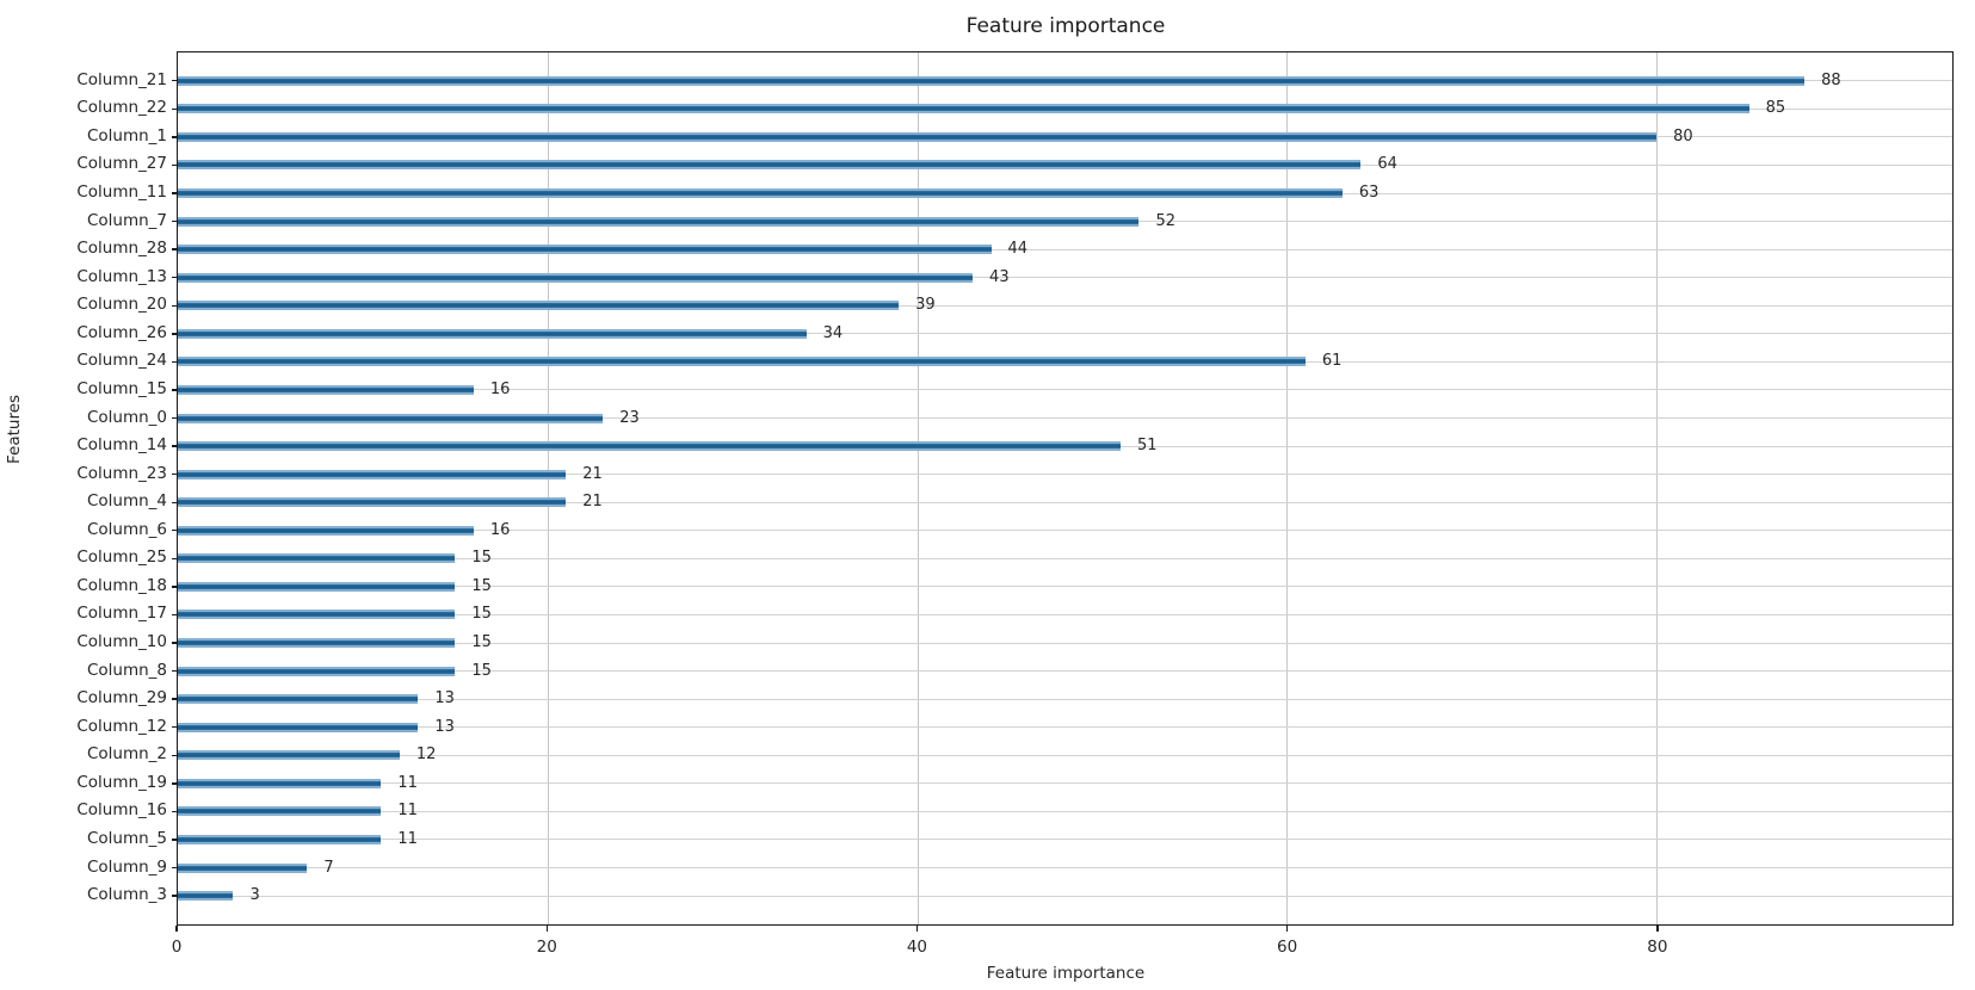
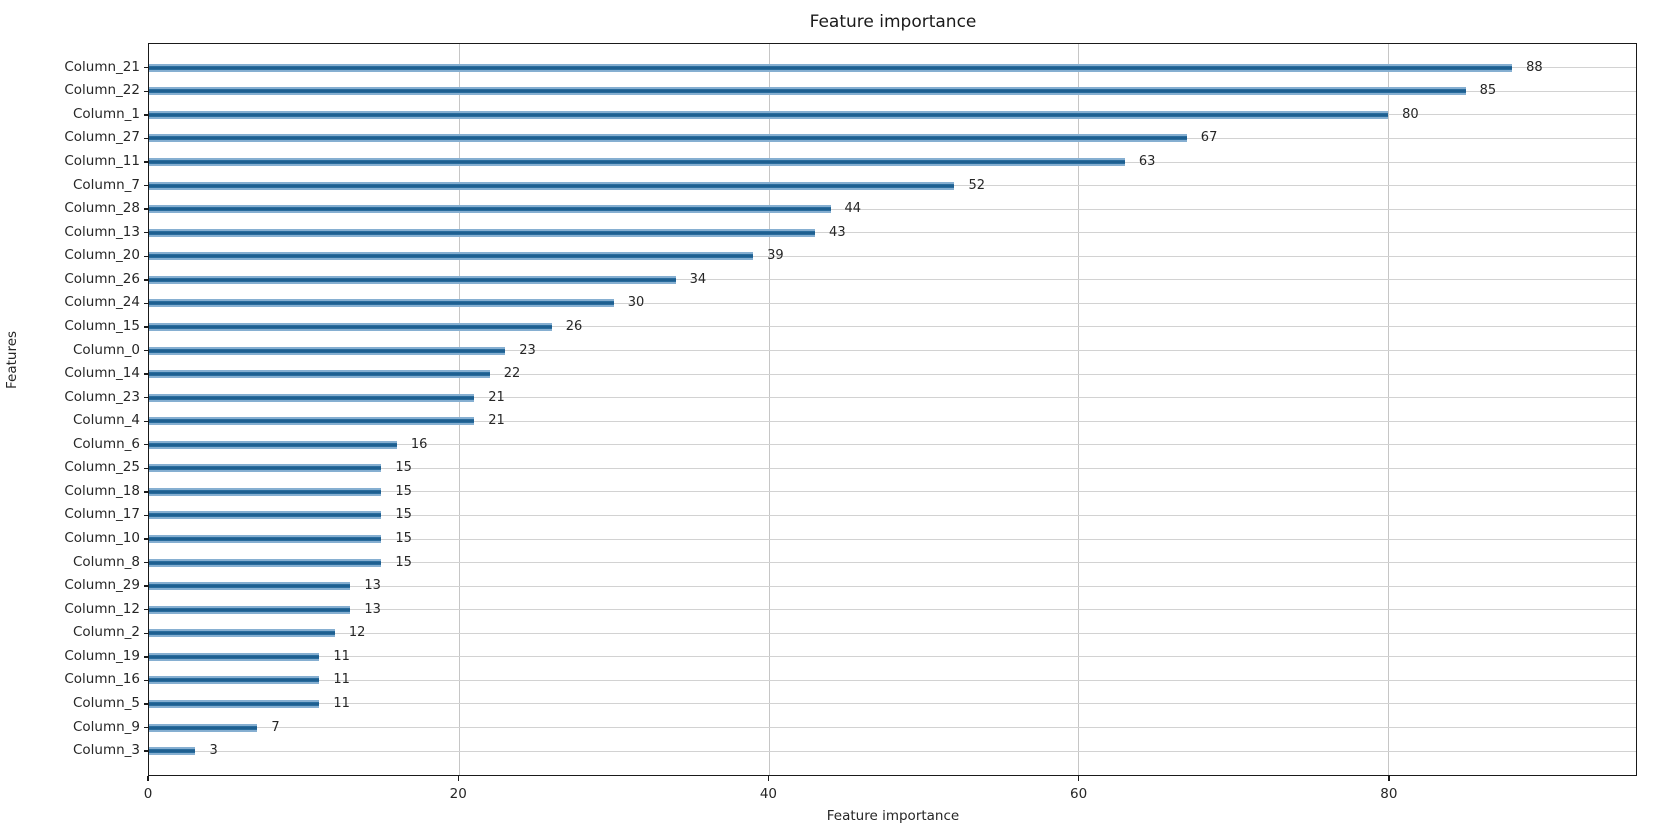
Column_27: 64 -> 67
Column_24: 61 -> 30
Column_15: 16 -> 26
Column_14: 51 -> 22
